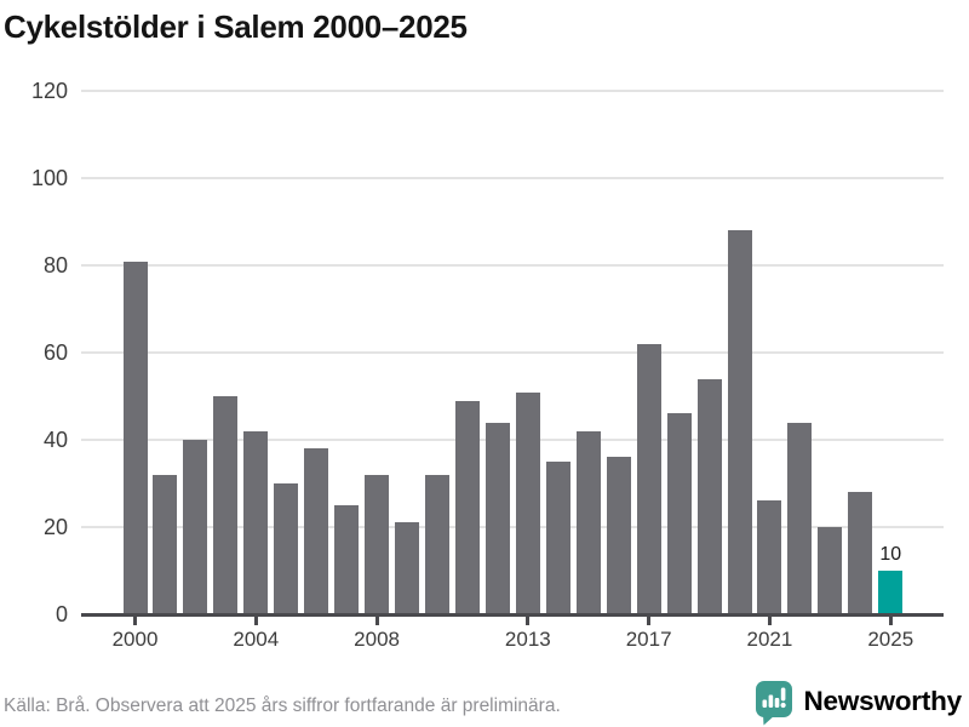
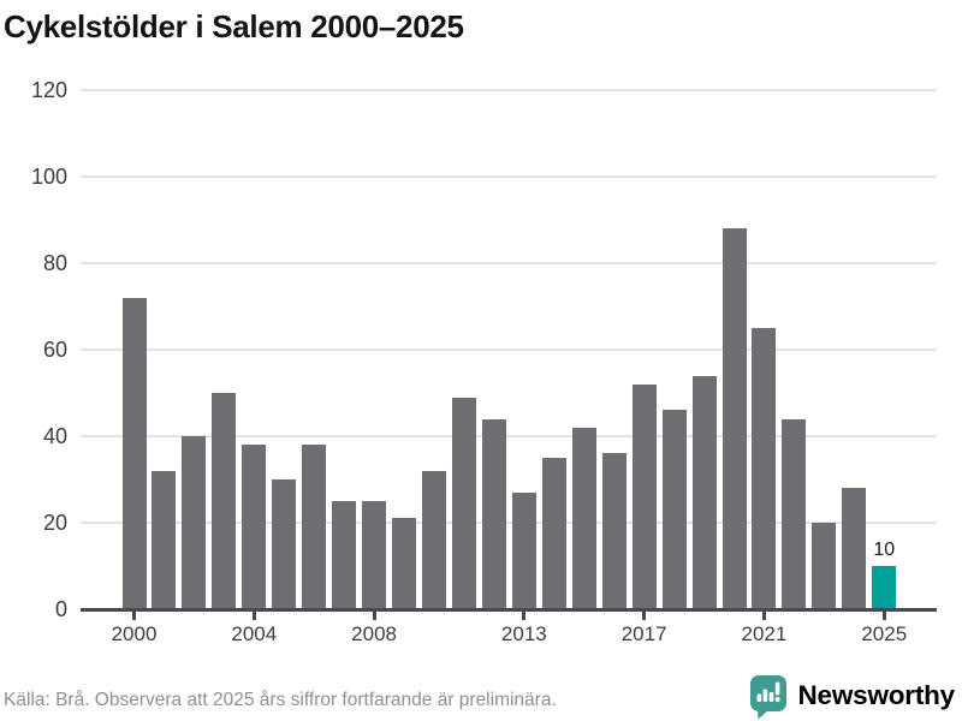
2000: 81 -> 72
2004: 42 -> 38
2008: 32 -> 25
2013: 51 -> 27
2017: 62 -> 52
2021: 26 -> 65
